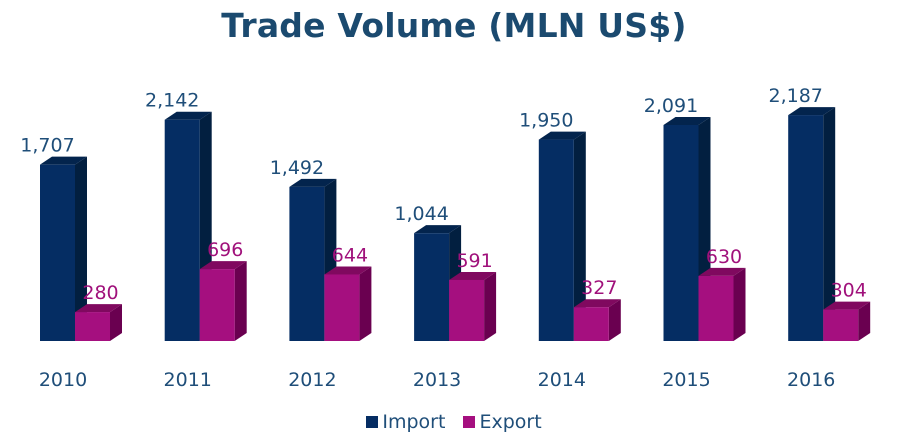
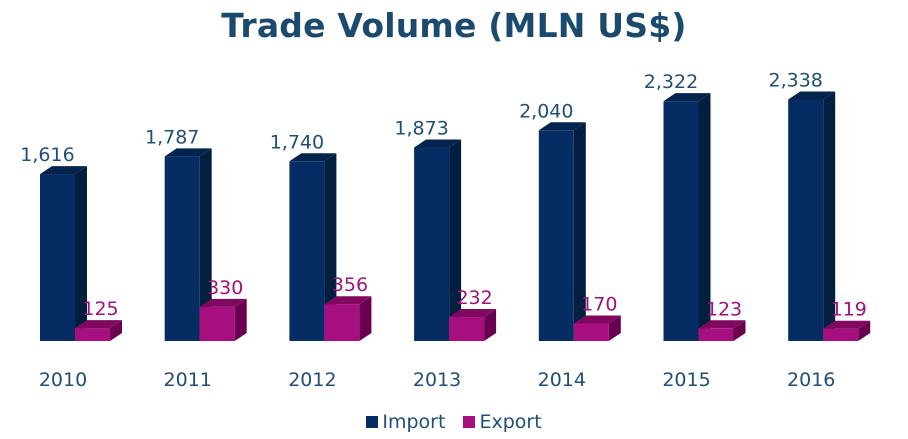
Import/2010: 1,707 -> 1,616
Export/2010: 280 -> 125
Import/2011: 2,142 -> 1,787
Export/2011: 696 -> 330
Import/2012: 1,492 -> 1,740
Export/2012: 644 -> 356
Import/2013: 1,044 -> 1,873
Export/2013: 591 -> 232
Import/2014: 1,950 -> 2,040
Export/2014: 327 -> 170
Import/2015: 2,091 -> 2,322
Export/2015: 630 -> 123
Import/2016: 2,187 -> 2,338
Export/2016: 304 -> 119
